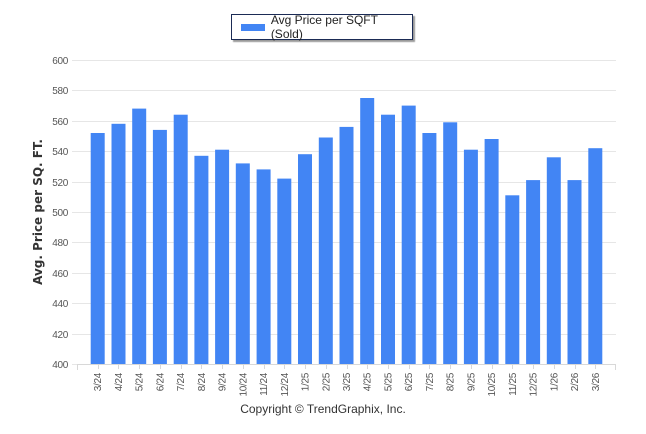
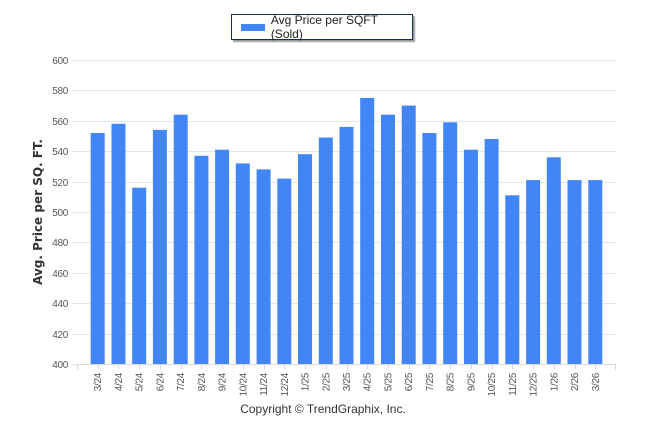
5/24: 568 -> 516
3/26: 542 -> 521
